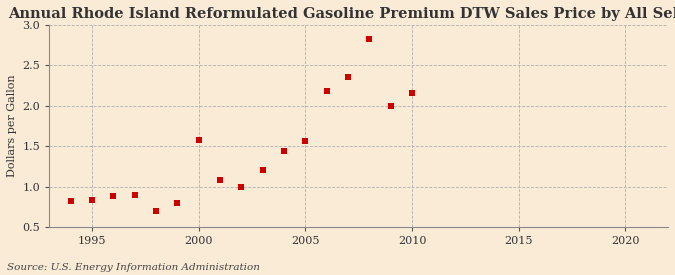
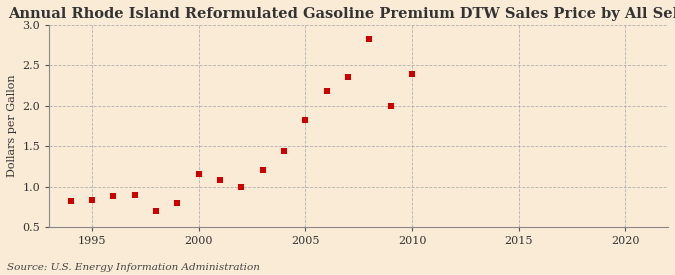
2000: 1.58 -> 1.15
2005: 1.56 -> 1.82
2010: 2.16 -> 2.39
